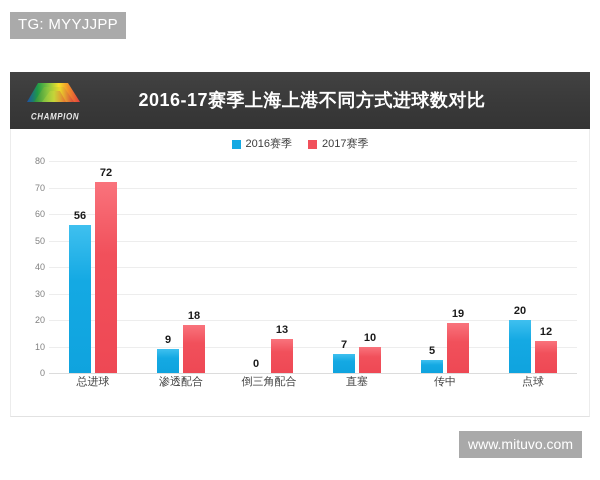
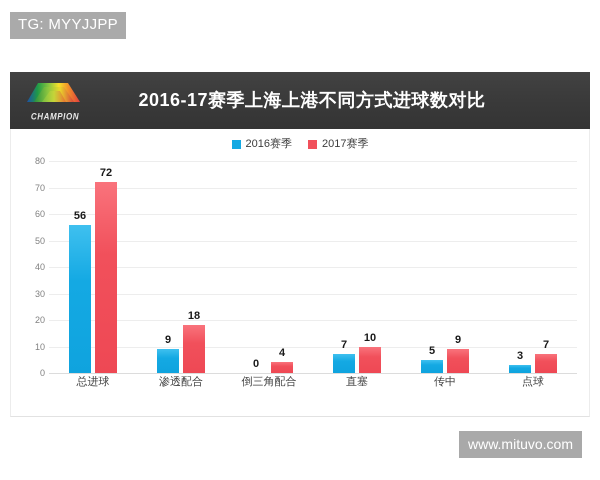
2017赛季/倒三角配合: 13 -> 4
2017赛季/传中: 19 -> 9
2016赛季/点球: 20 -> 3
2017赛季/点球: 12 -> 7
